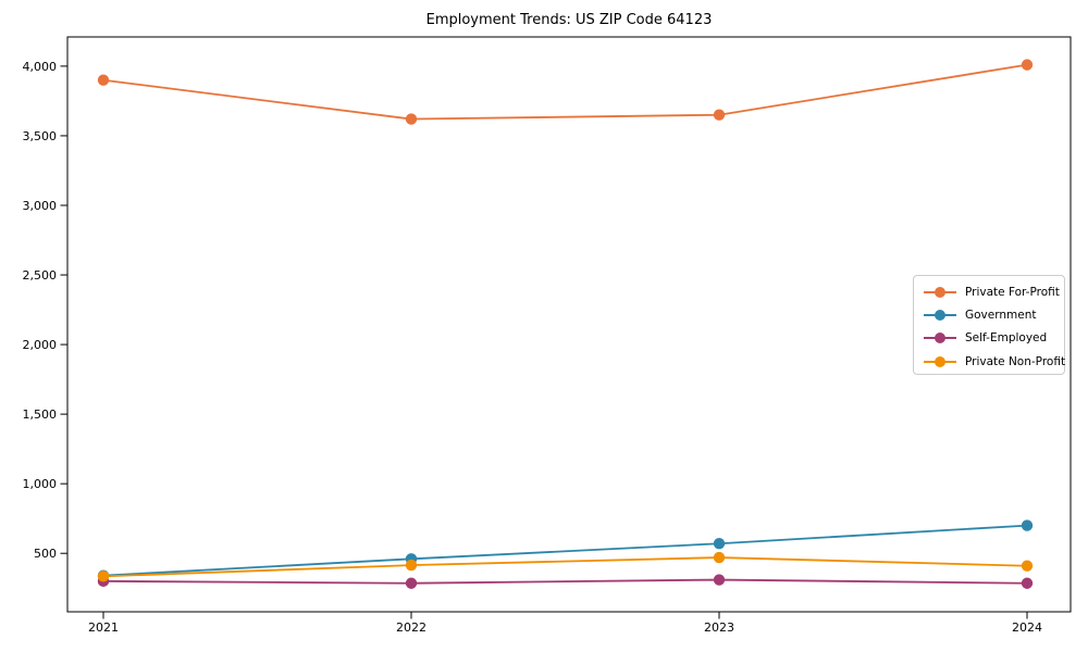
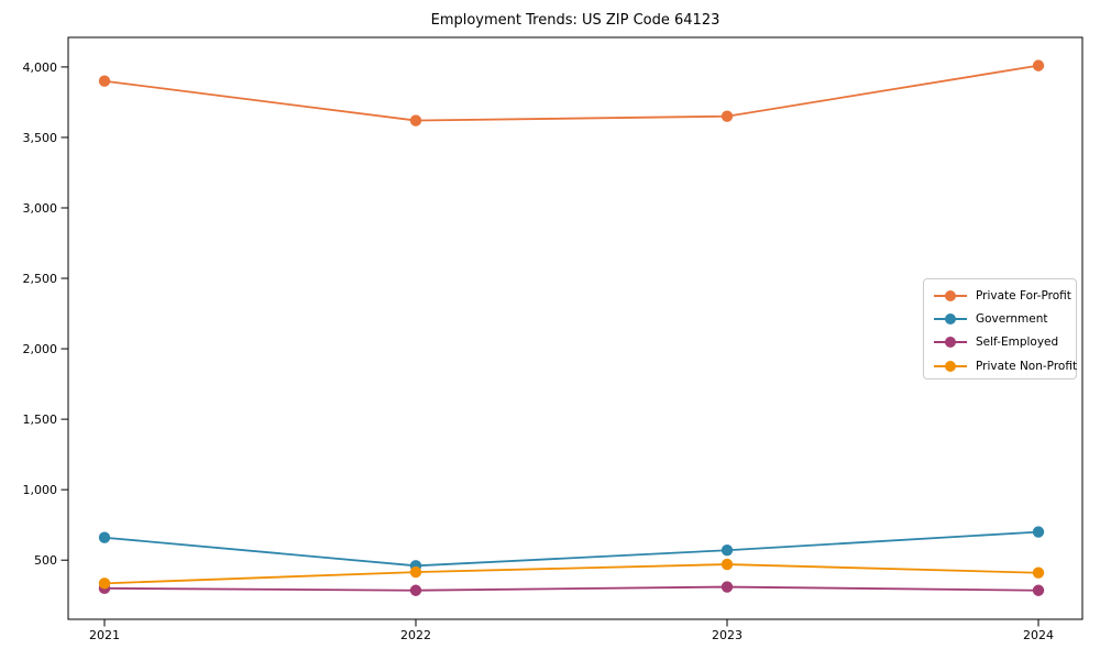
Government/2021: 340 -> 660
